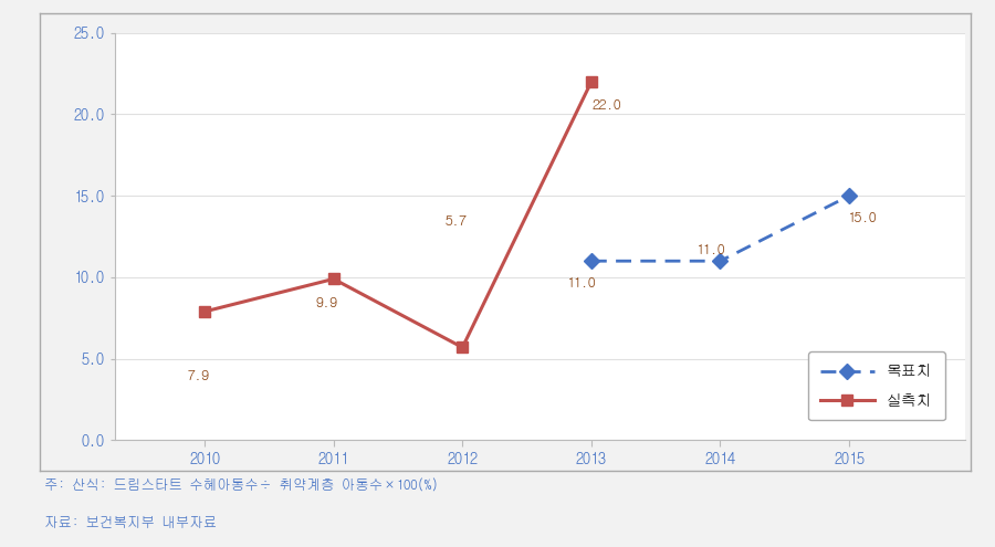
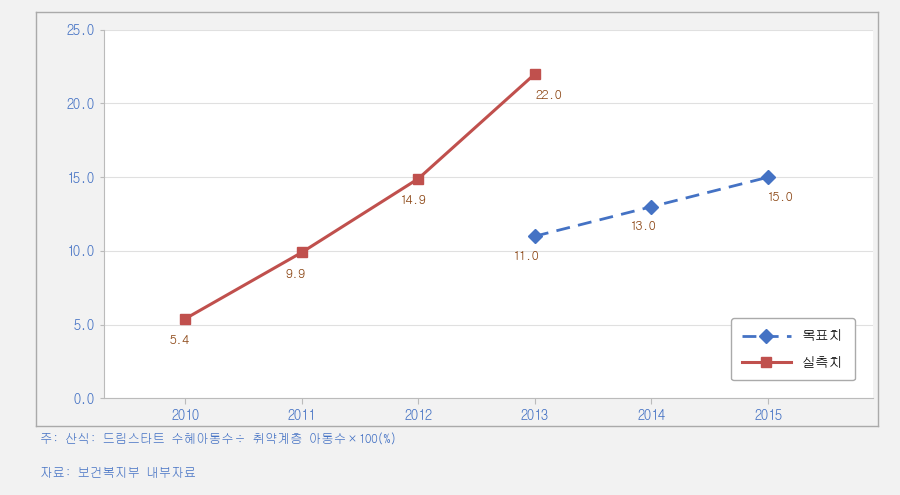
실측치/2010: 7.9 -> 5.4
실측치/2012: 5.7 -> 14.9
목표치/2014: 11.0 -> 13.0
